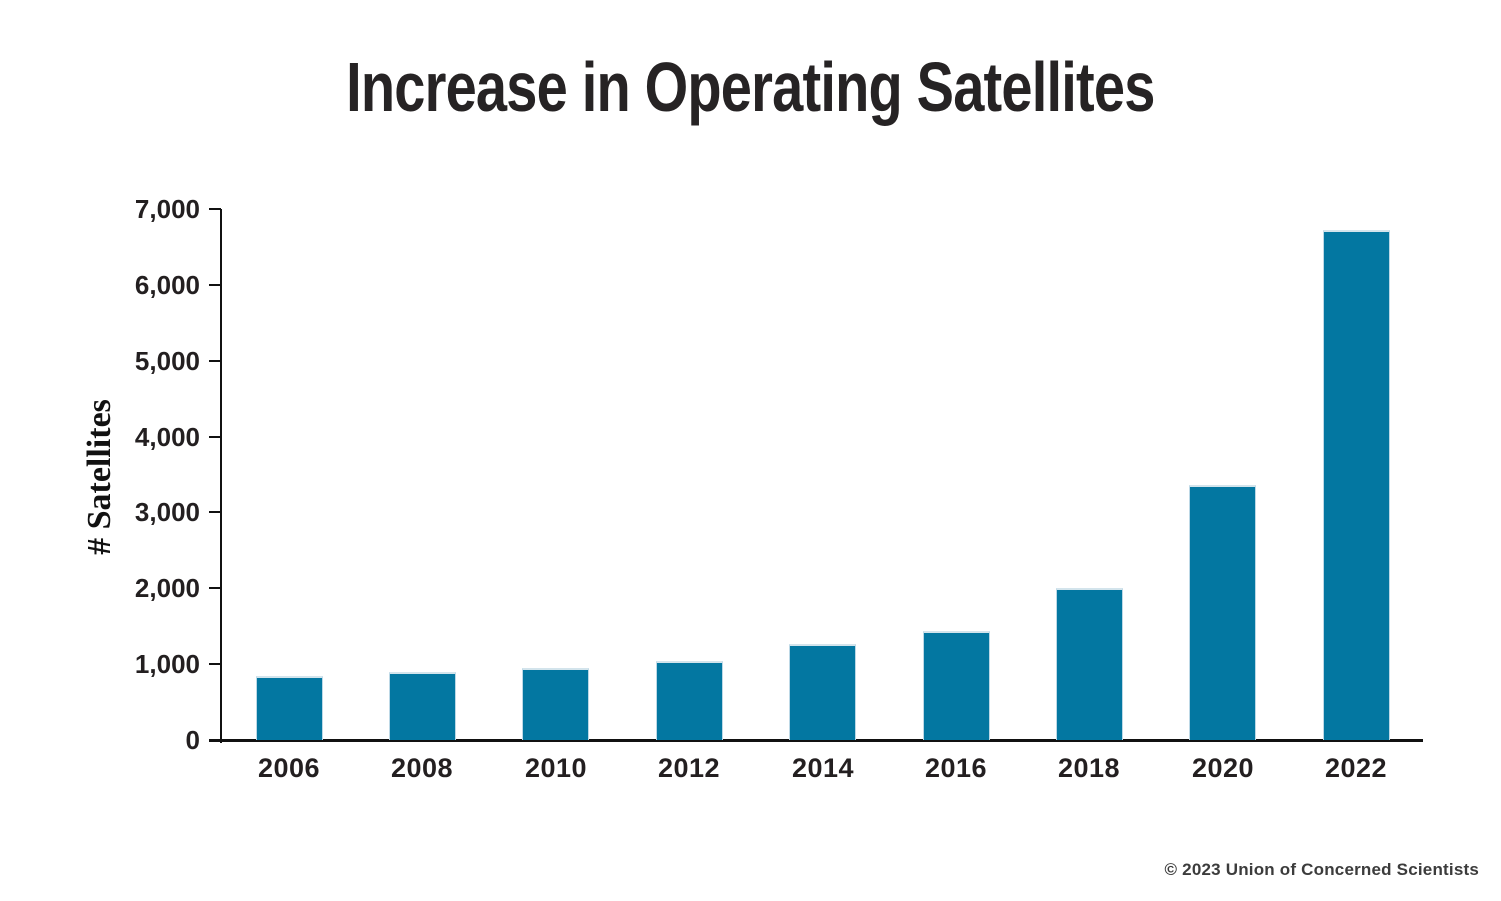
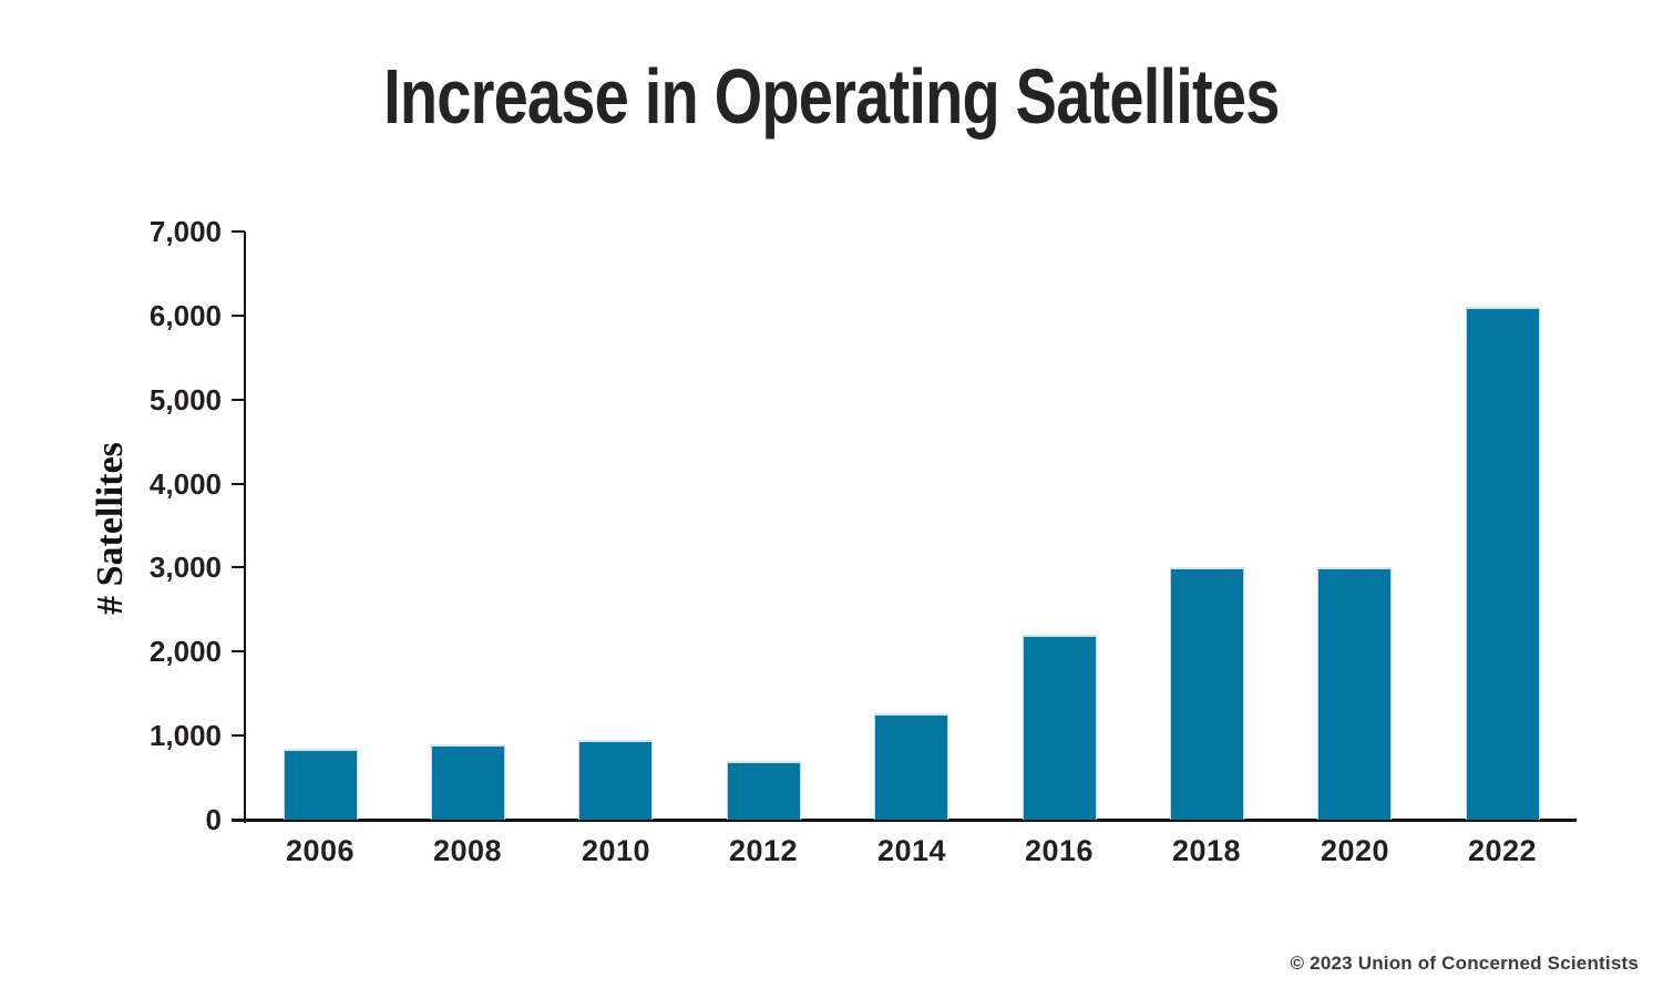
2012: 1000 -> 700
2016: 1400 -> 2200
2018: 2000 -> 3000
2020: 3400 -> 3000
2022: 6700 -> 6100
